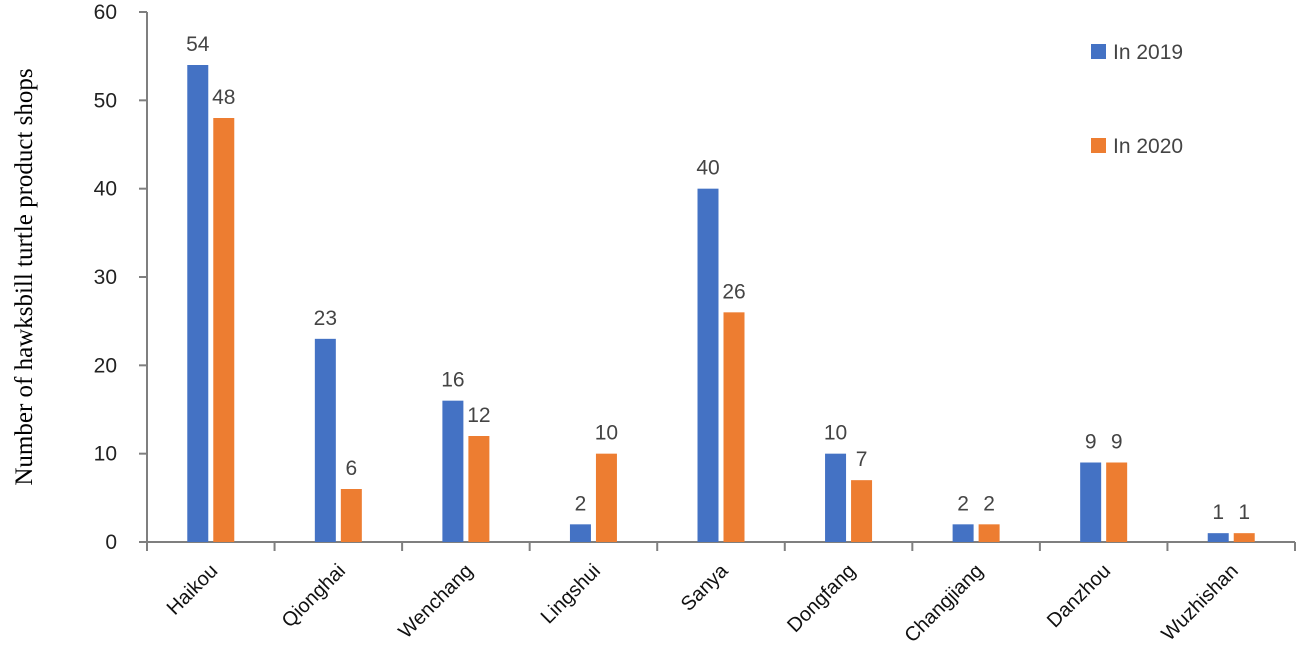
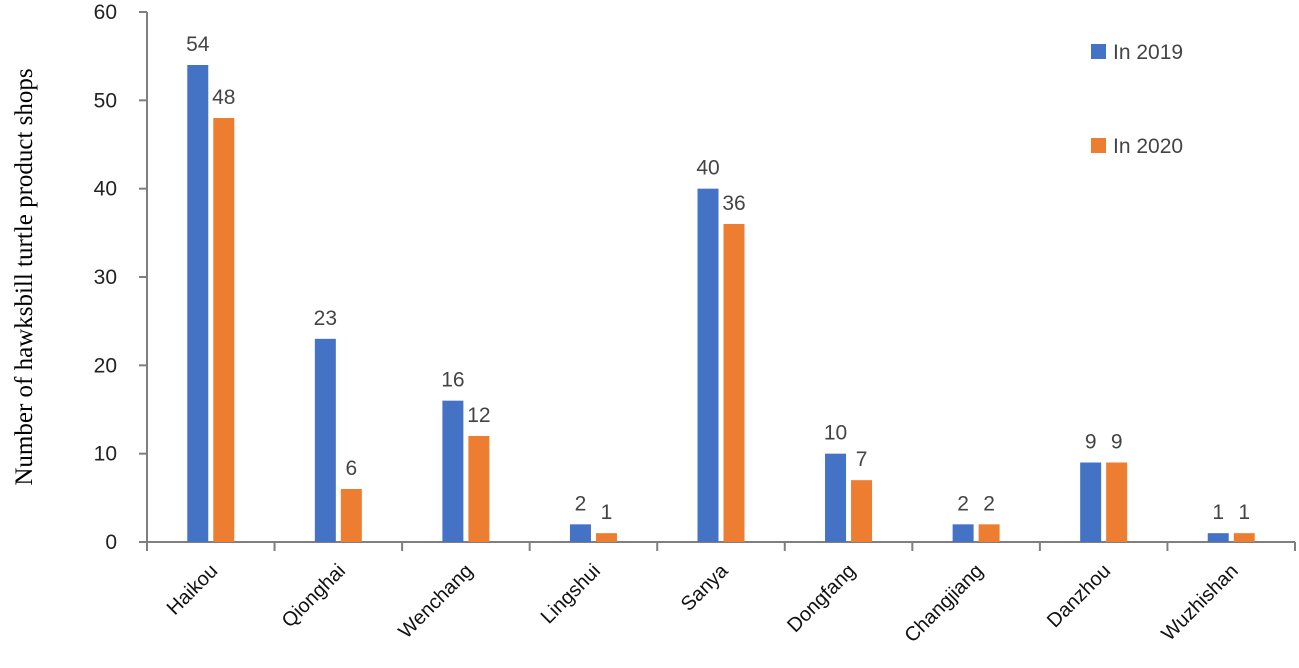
In 2020/Lingshui: 10 -> 1
In 2020/Sanya: 26 -> 36
